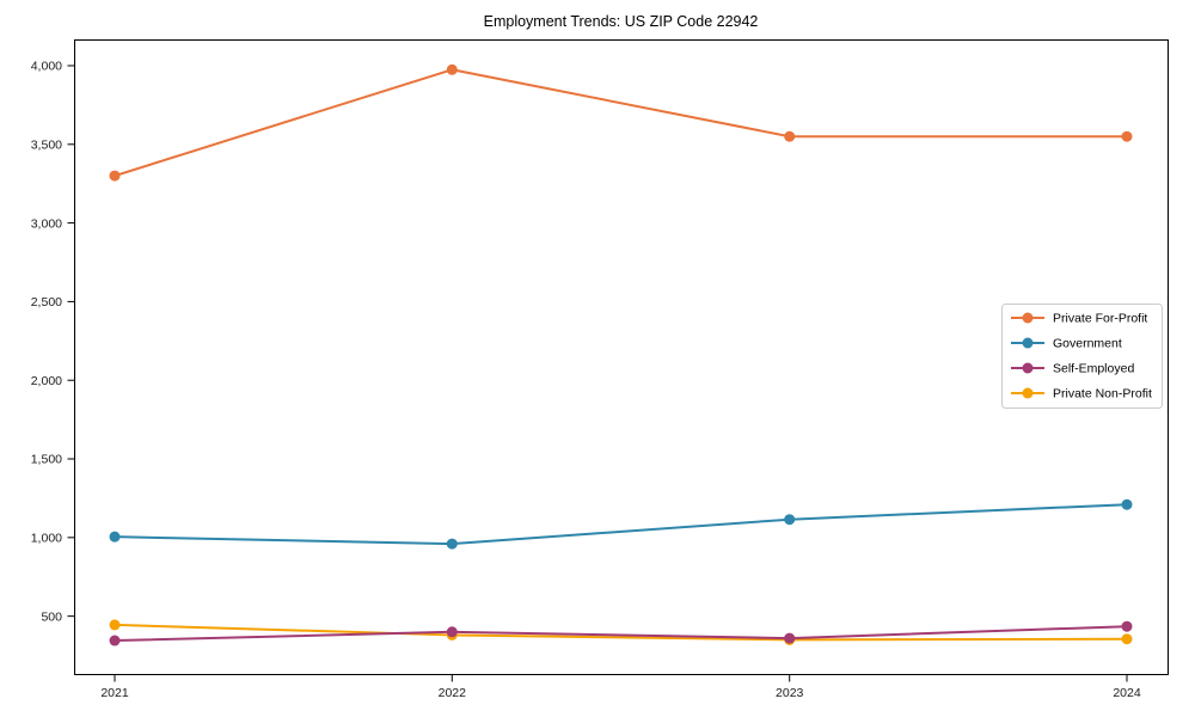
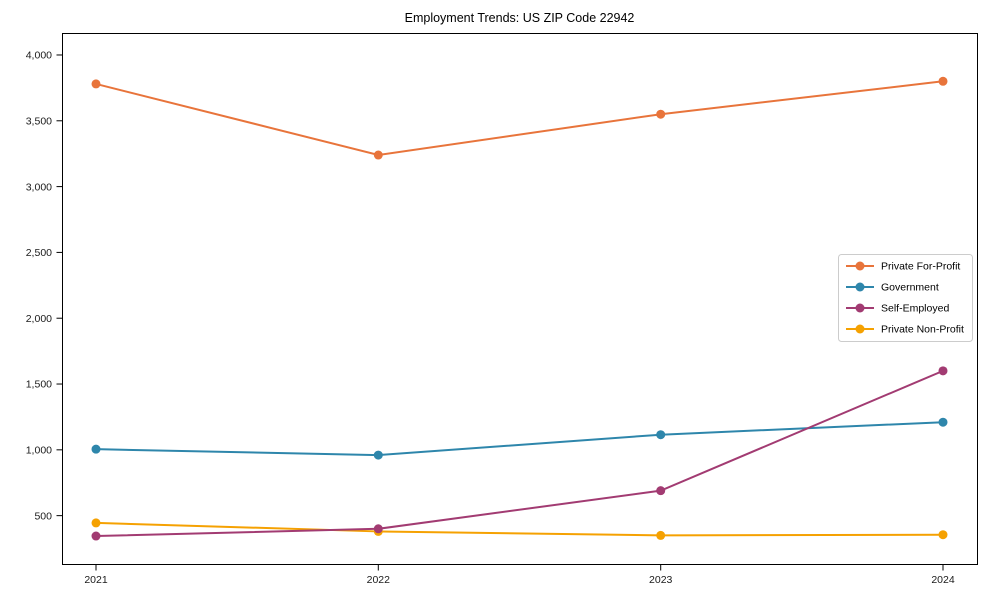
Private For-Profit/2021: 3300 -> 3780
Private For-Profit/2022: 3980 -> 3240
Self-Employed/2023: 360 -> 690
Private For-Profit/2024: 3550 -> 3800
Self-Employed/2024: 440 -> 1600
